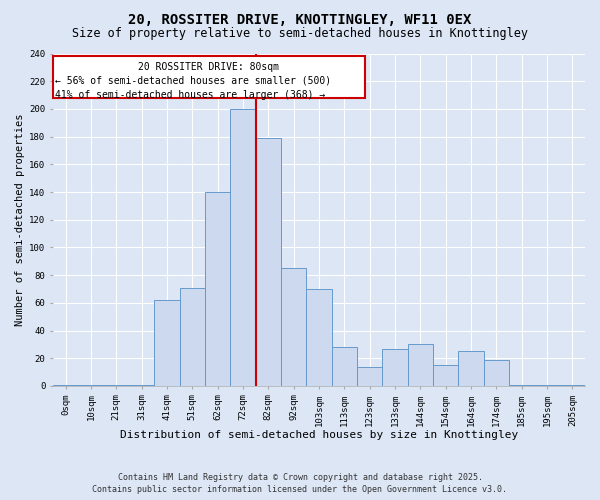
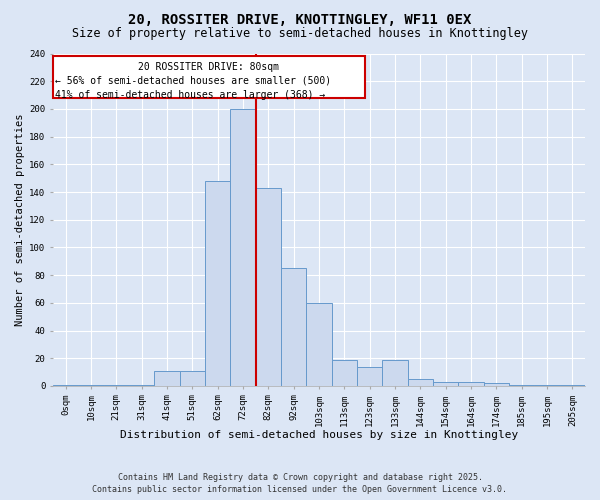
41sqm: 62 -> 11
51sqm: 71 -> 11
62sqm: 140 -> 148
82sqm: 179 -> 143
103sqm: 70 -> 60
113sqm: 28 -> 19
133sqm: 27 -> 19
144sqm: 30 -> 5
154sqm: 15 -> 3
164sqm: 25 -> 3
174sqm: 19 -> 2
